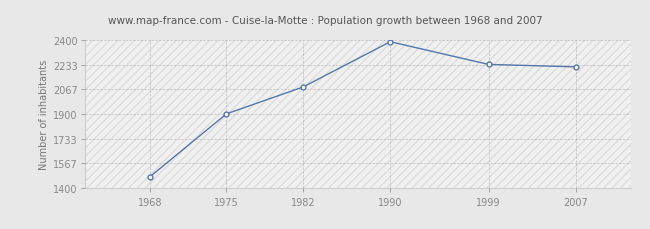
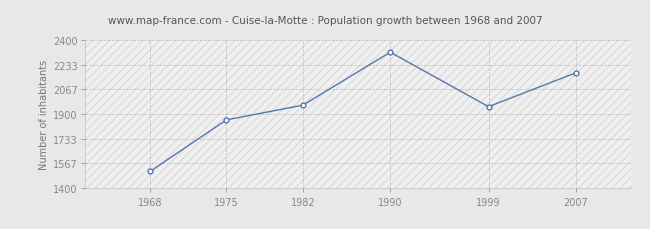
1968: 1470 -> 1510
1975: 1900 -> 1860
1982: 2080 -> 1960
1990: 2390 -> 2320
1999: 2240 -> 1950
2007: 2220 -> 2180
